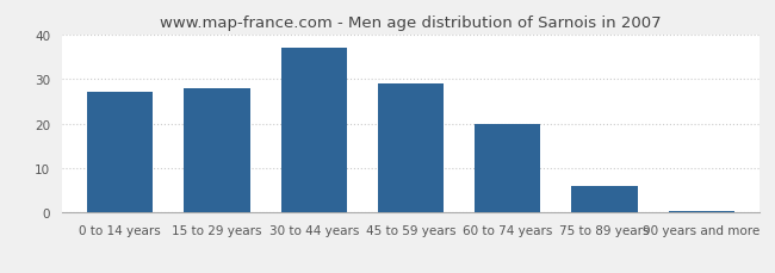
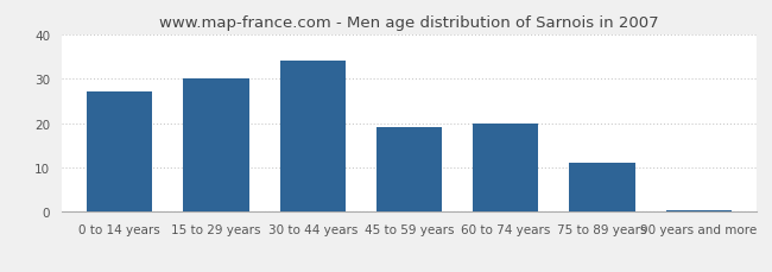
15 to 29 years: 28.0 -> 30.0
30 to 44 years: 37.0 -> 34.0
45 to 59 years: 29.0 -> 19.0
75 to 89 years: 6.0 -> 11.0
